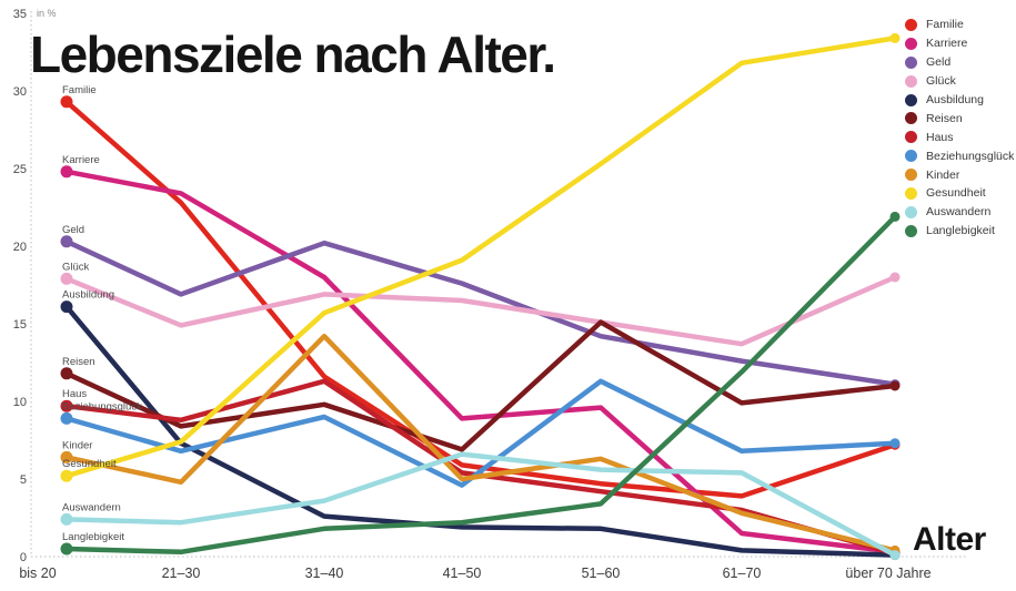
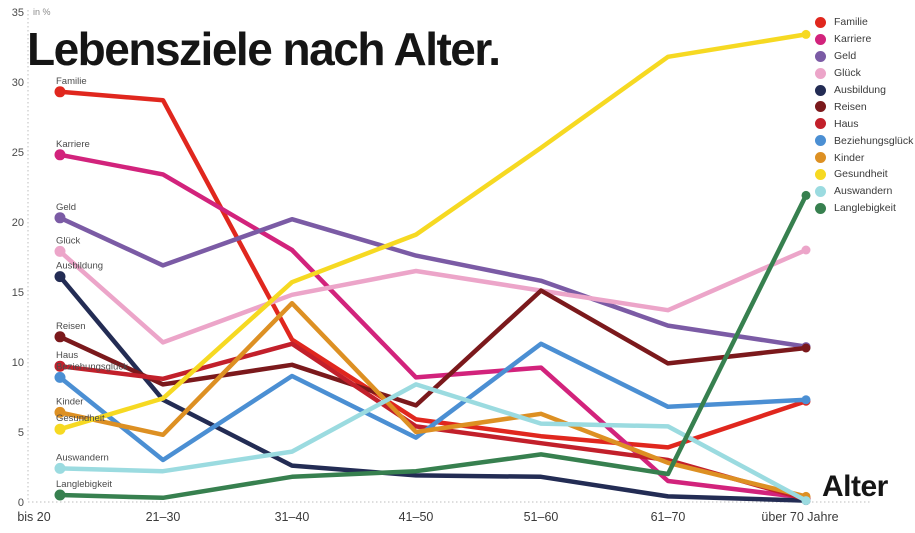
Familie/21–30: 22.8 -> 28.7
Glück/21–30: 14.9 -> 11.4
Beziehungsglück/21–30: 6.8 -> 3.0
Glück/31–40: 16.9 -> 14.8
Auswandern/41–50: 6.6 -> 8.4
Geld/51–60: 14.2 -> 15.8
Langlebigkeit/61–70: 11.9 -> 2.0
